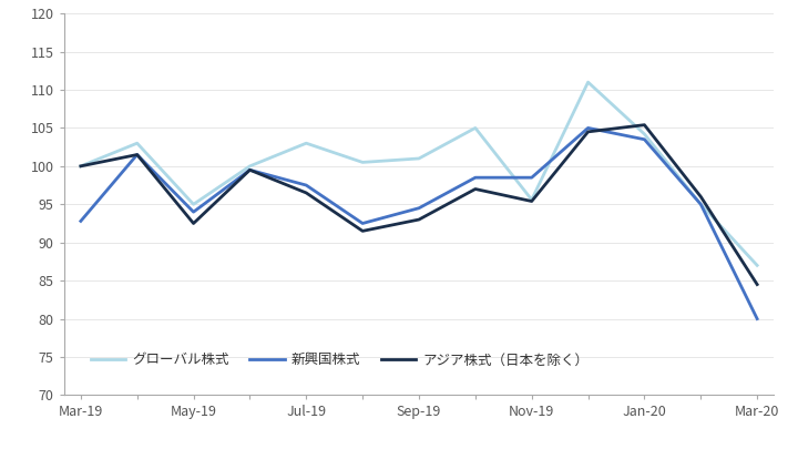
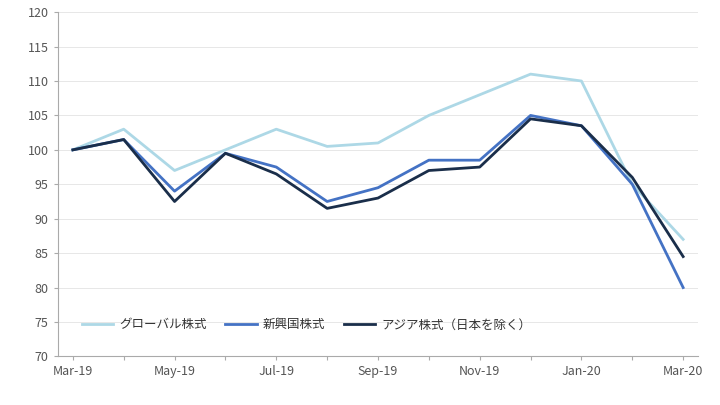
新興国株式/Mar-19: 92.8 -> 100.0
グローバル株式/May-19: 95.0 -> 97.0
アジア株式（日本を除く）/Nov-19: 95.4 -> 97.5
グローバル株式/Nov-19: 95.6 -> 108.0
アジア株式（日本を除く）/Jan-20: 105.4 -> 103.5
グローバル株式/Jan-20: 104.2 -> 110.0
